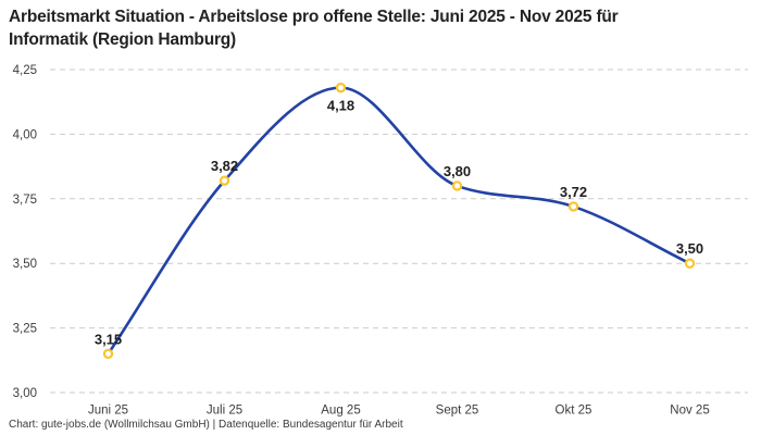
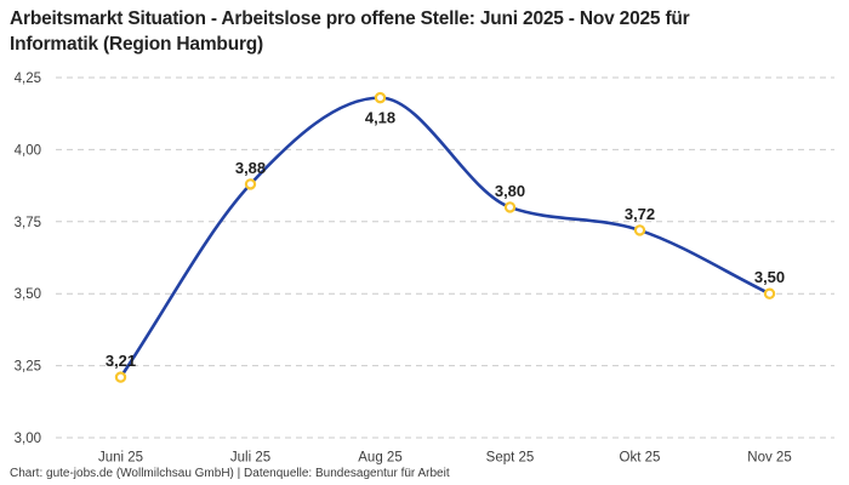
Juni 25: 3,15 -> 3,21
Juli 25: 3,82 -> 3,88
